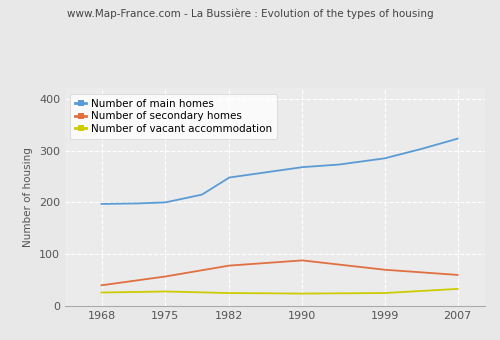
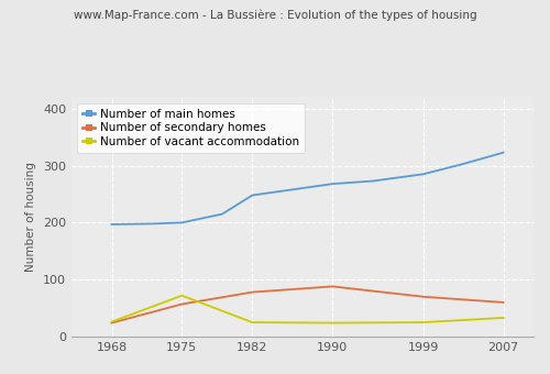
Number of secondary homes/1968: 40 -> 24
Number of vacant accommodation/1975: 28 -> 72
